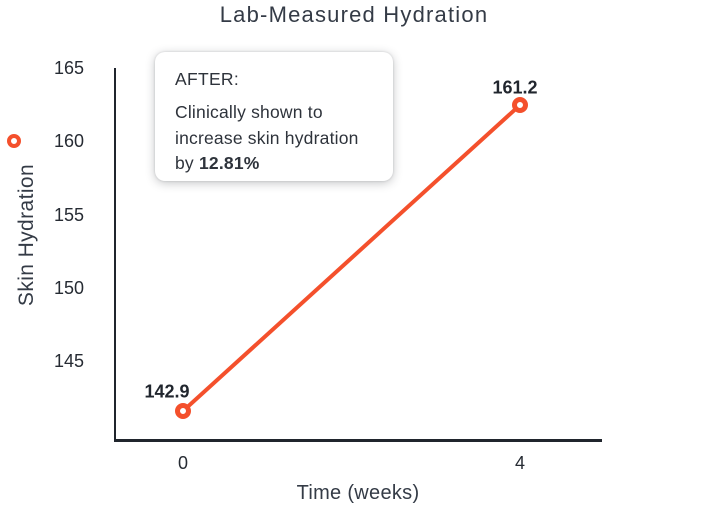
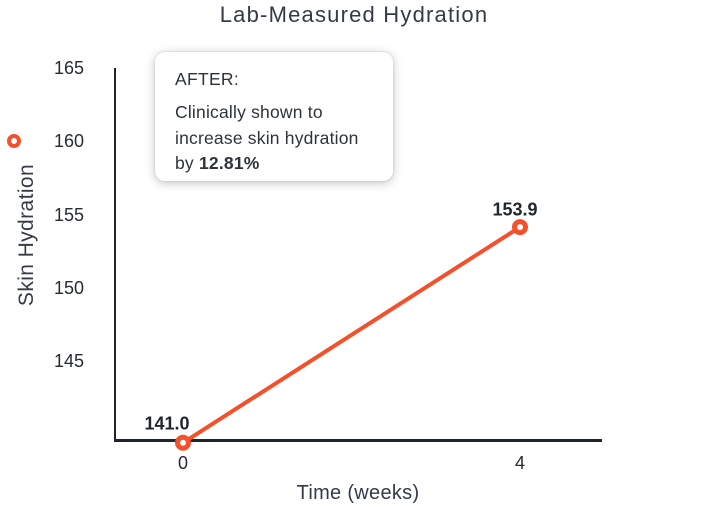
0: 142.9 -> 141.0
4: 161.2 -> 153.9
